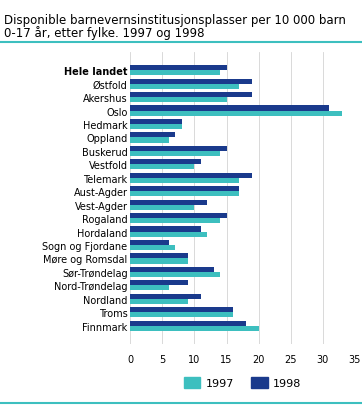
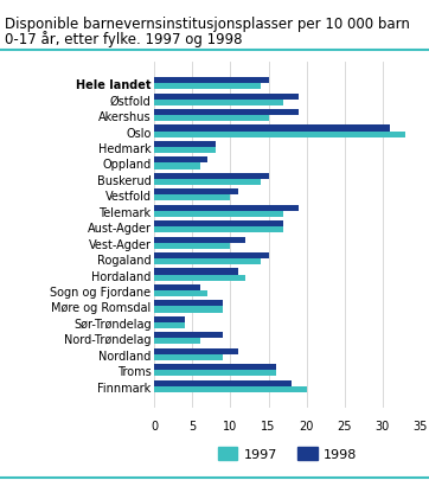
1998/Sør-Trøndelag: 13 -> 4
1997/Sør-Trøndelag: 14 -> 4
